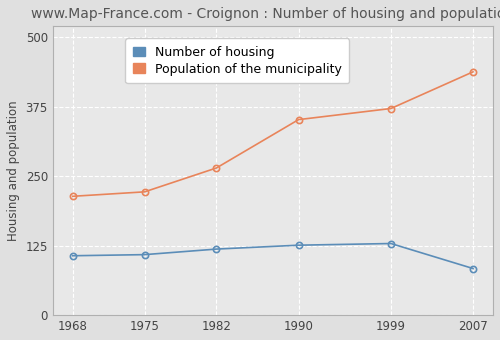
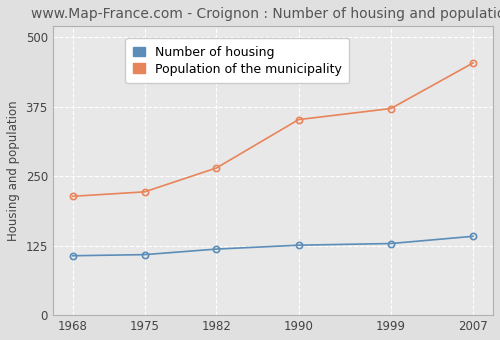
Number of housing/2007: 84 -> 142
Population of the municipality/2007: 438 -> 454
